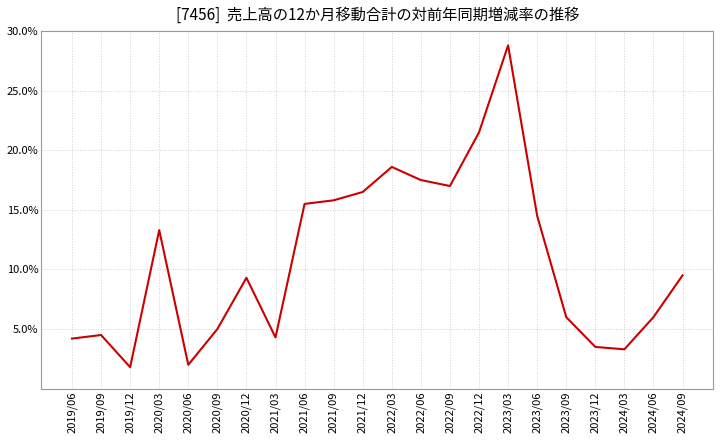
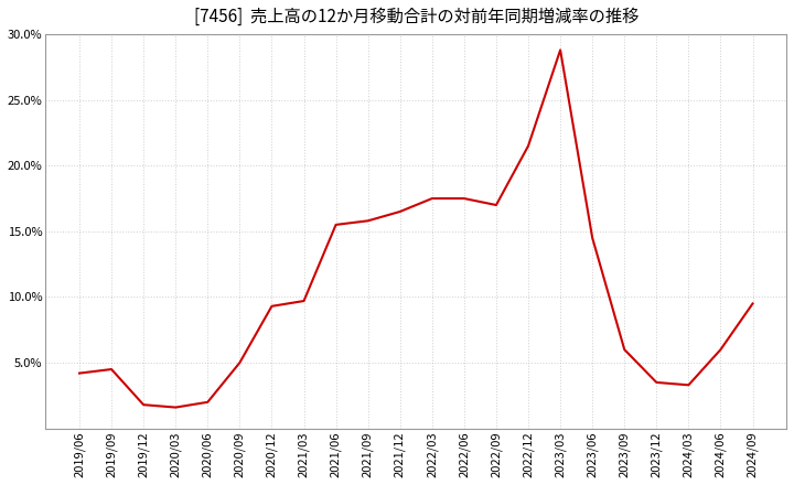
2020/03: 13.3% -> 1.6%
2021/03: 4.3% -> 9.7%
2022/03: 18.6% -> 17.5%
